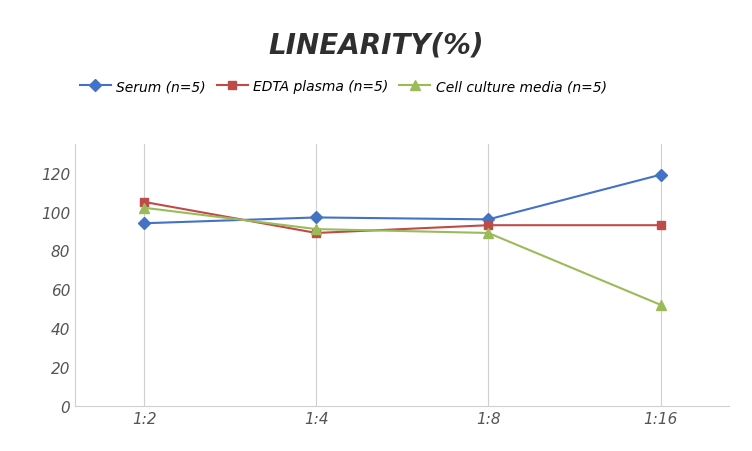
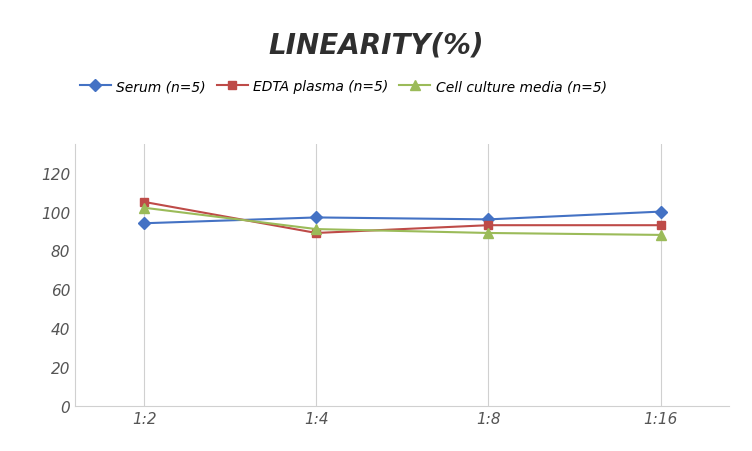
Serum (n=5)/1:16: 119 -> 100
Cell culture media (n=5)/1:16: 52 -> 88
